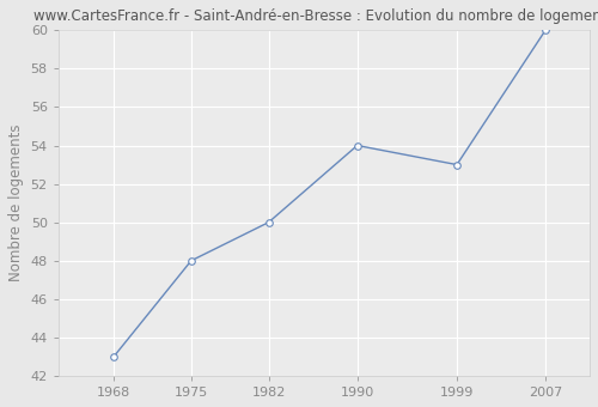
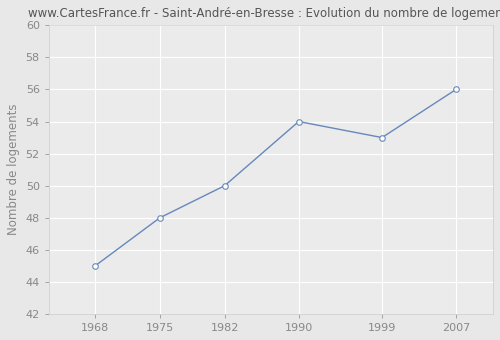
1968: 43 -> 45
2007: 60 -> 56
